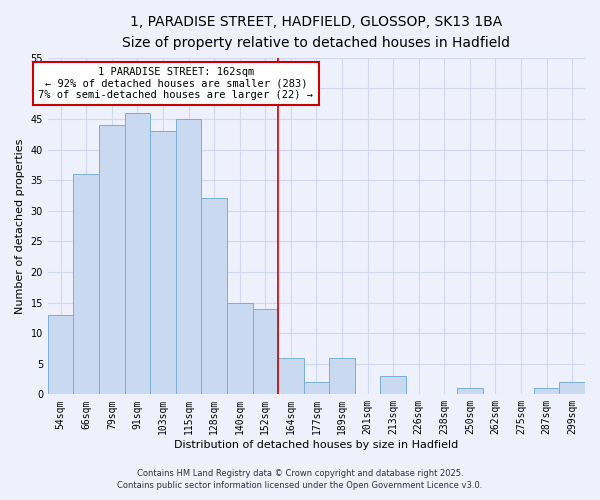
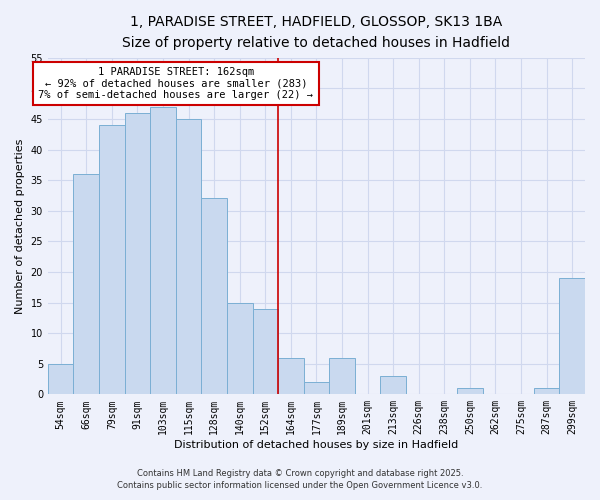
54sqm: 13 -> 5
103sqm: 43 -> 47
299sqm: 2 -> 19
